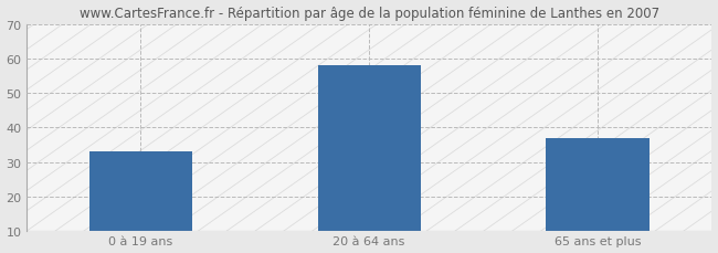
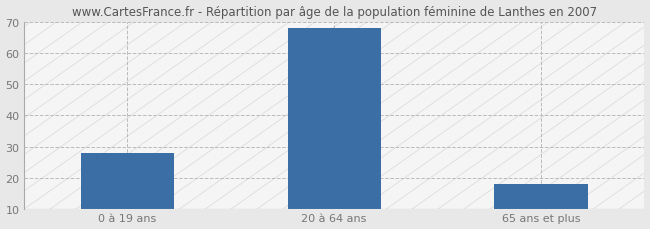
0 à 19 ans: 33 -> 28
20 à 64 ans: 58 -> 68
65 ans et plus: 37 -> 18
